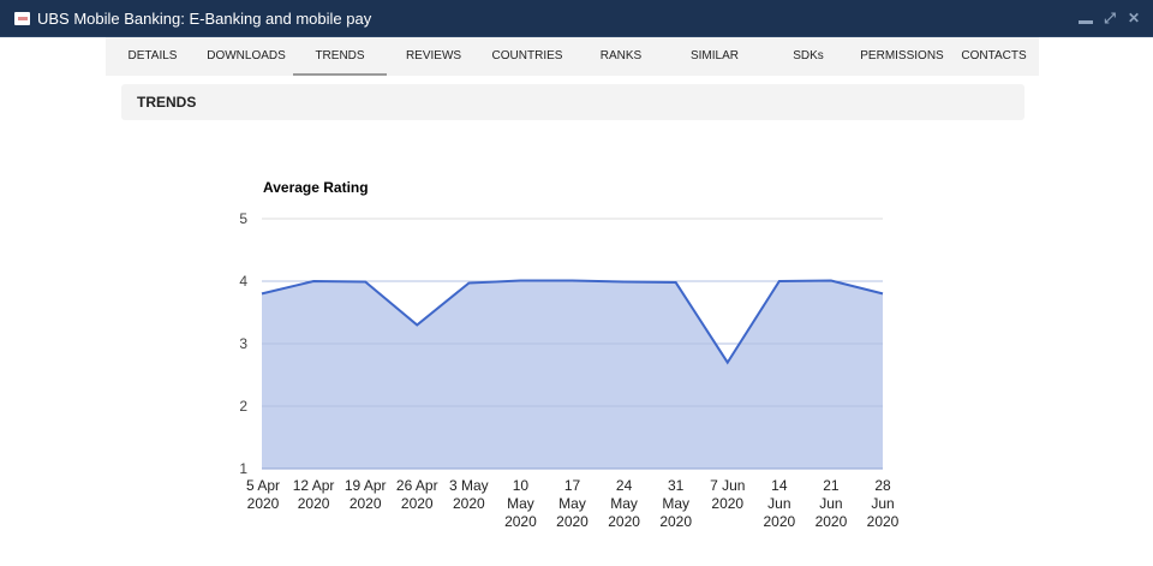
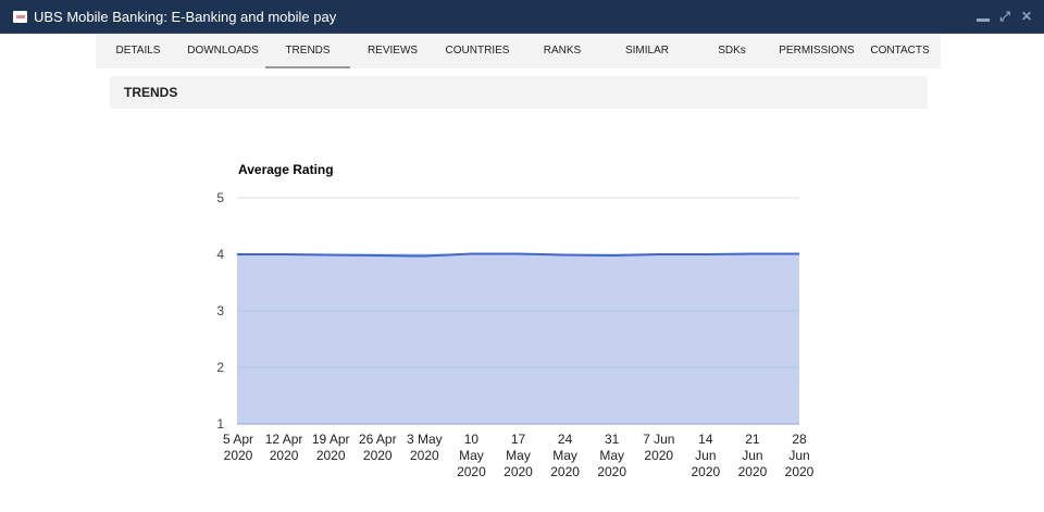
5 Apr 2020: 3.8 -> 4.0
26 Apr 2020: 3.3 -> 4.0
7 Jun 2020: 2.7 -> 4.0
28 Jun 2020: 3.8 -> 4.0
